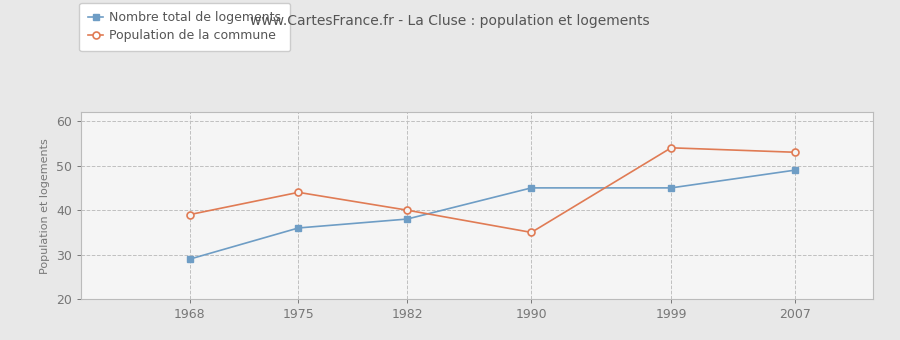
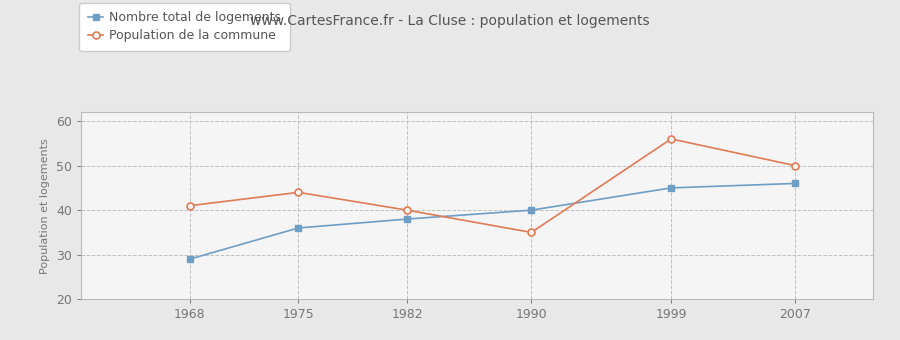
Population de la commune/1968: 39 -> 41
Nombre total de logements/1990: 45 -> 40
Population de la commune/1999: 54 -> 56
Nombre total de logements/2007: 49 -> 46
Population de la commune/2007: 53 -> 50
